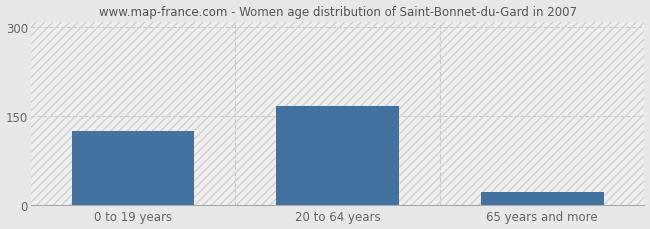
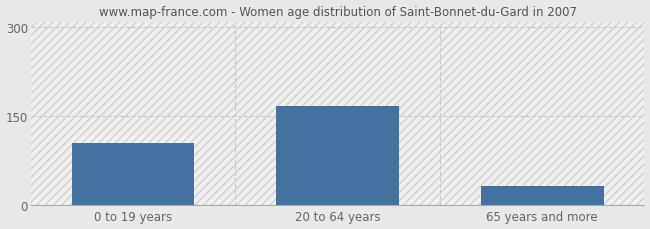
0 to 19 years: 125 -> 104
65 years and more: 22 -> 32
